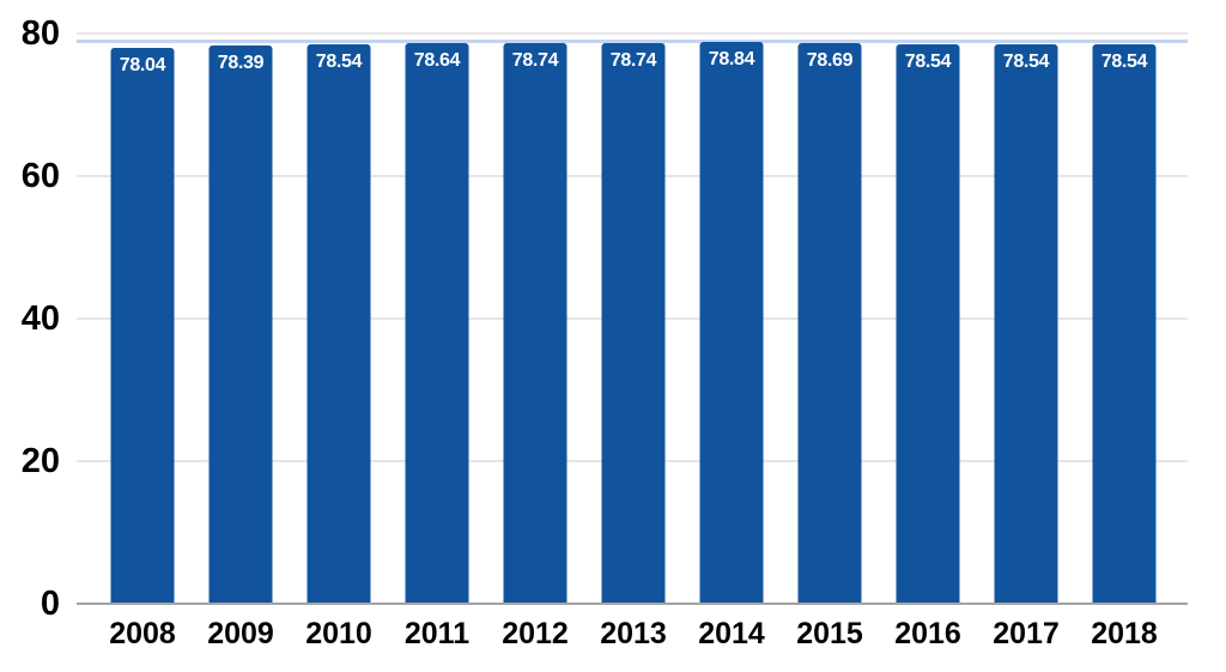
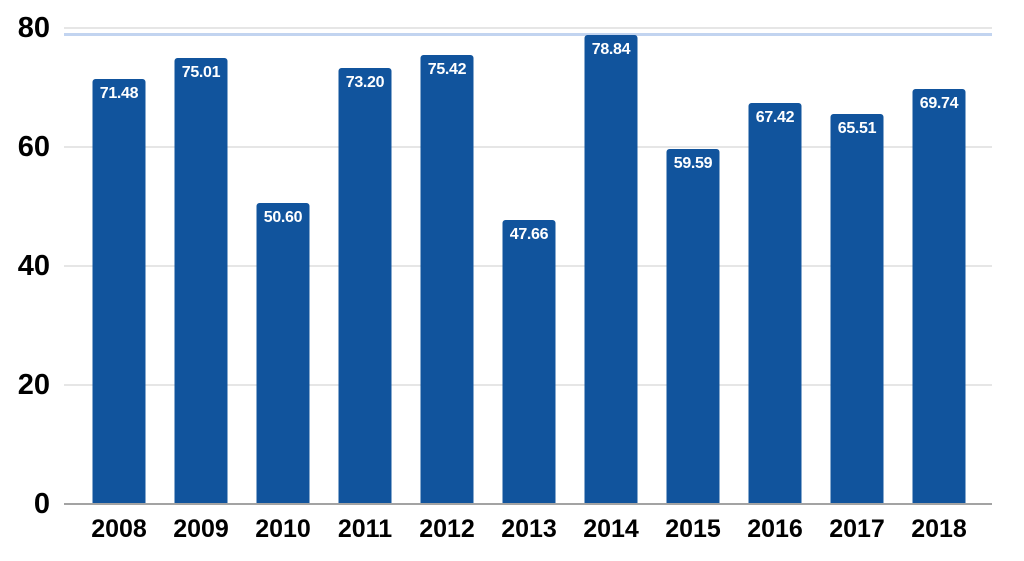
2008: 78.04 -> 71.48
2009: 78.39 -> 75.01
2010: 78.54 -> 50.60
2011: 78.64 -> 73.20
2012: 78.74 -> 75.42
2013: 78.74 -> 47.66
2015: 78.69 -> 59.59
2016: 78.54 -> 67.42
2017: 78.54 -> 65.51
2018: 78.54 -> 69.74
